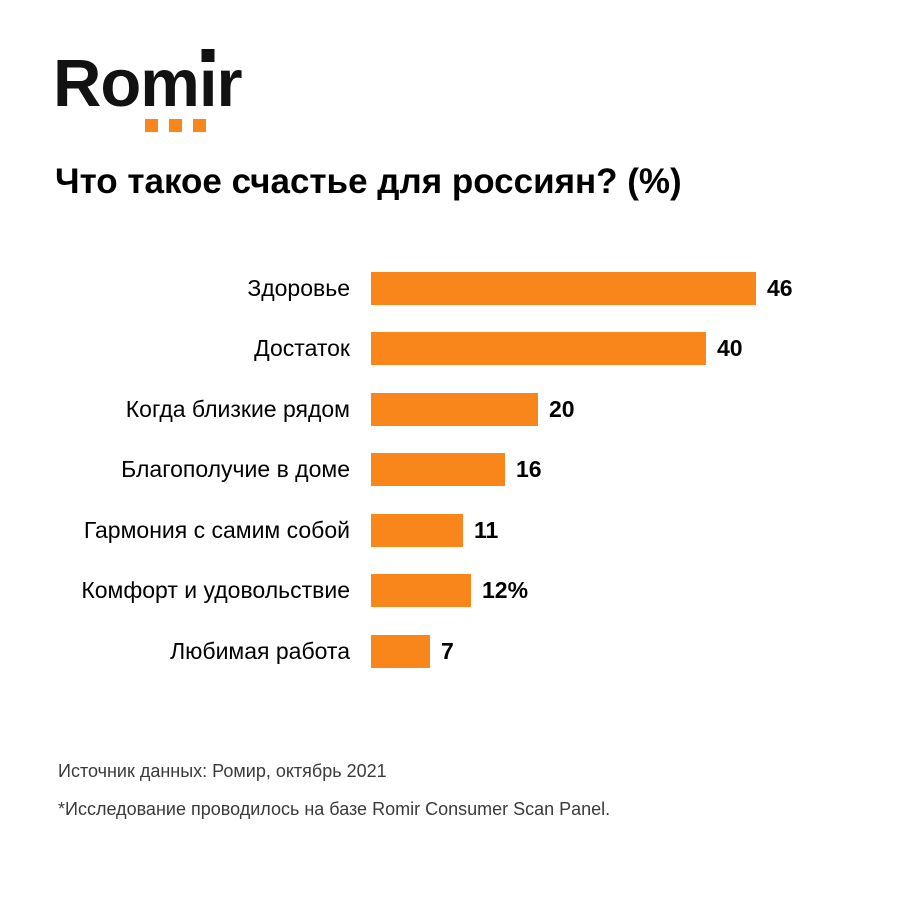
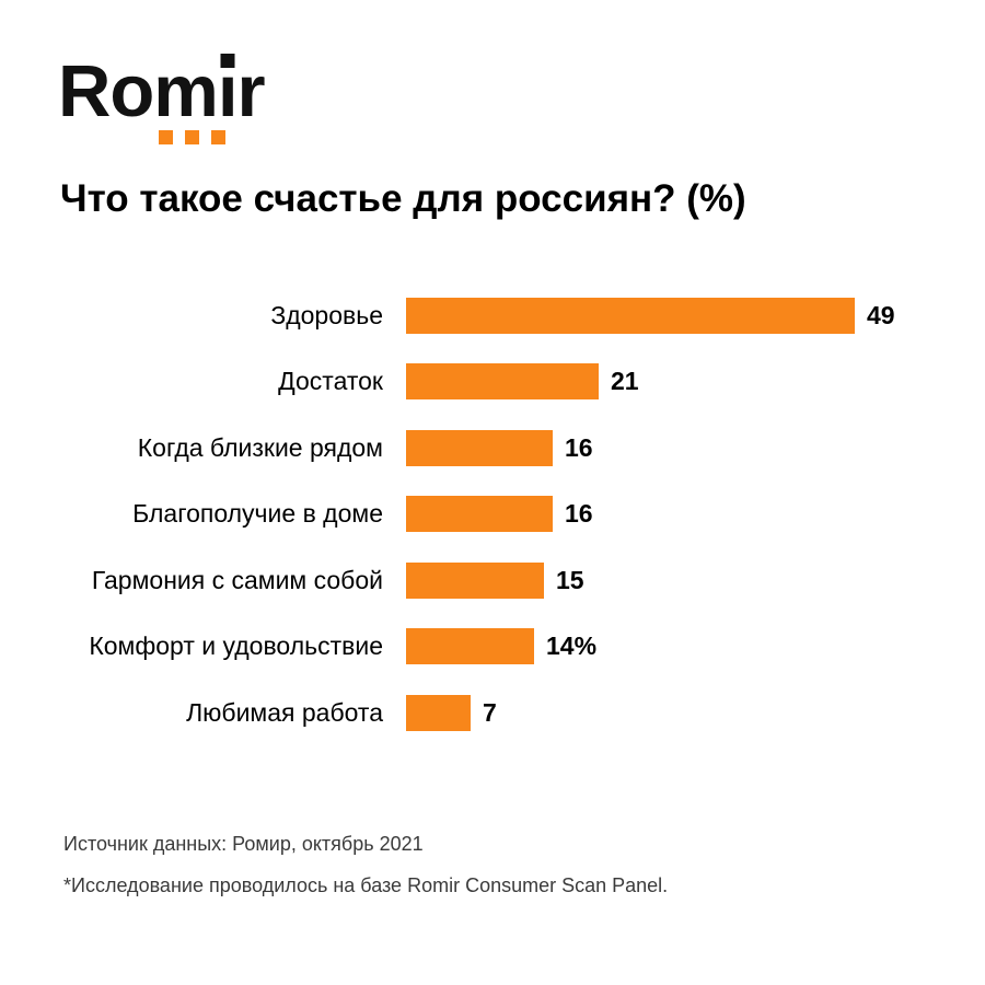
Здоровье: 46 -> 49
Достаток: 40 -> 21
Когда близкие рядом: 20 -> 16
Гармония с самим собой: 11 -> 15
Комфорт и удовольствие: 12% -> 14%
